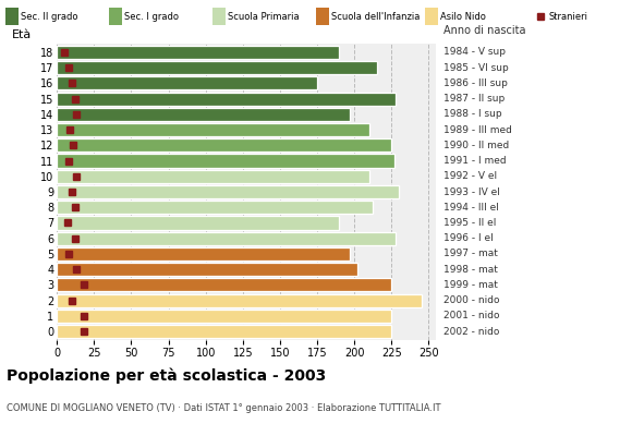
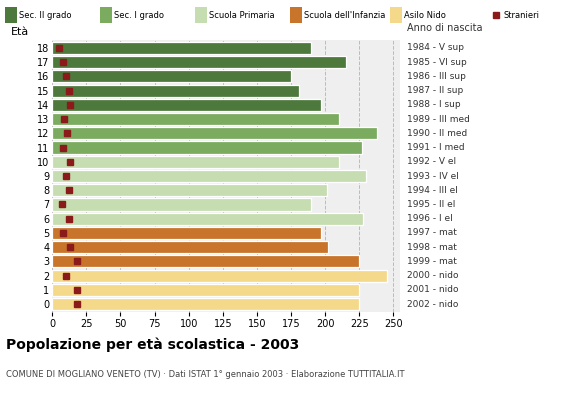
15: 228 -> 181
12: 225 -> 238
8: 212 -> 201
